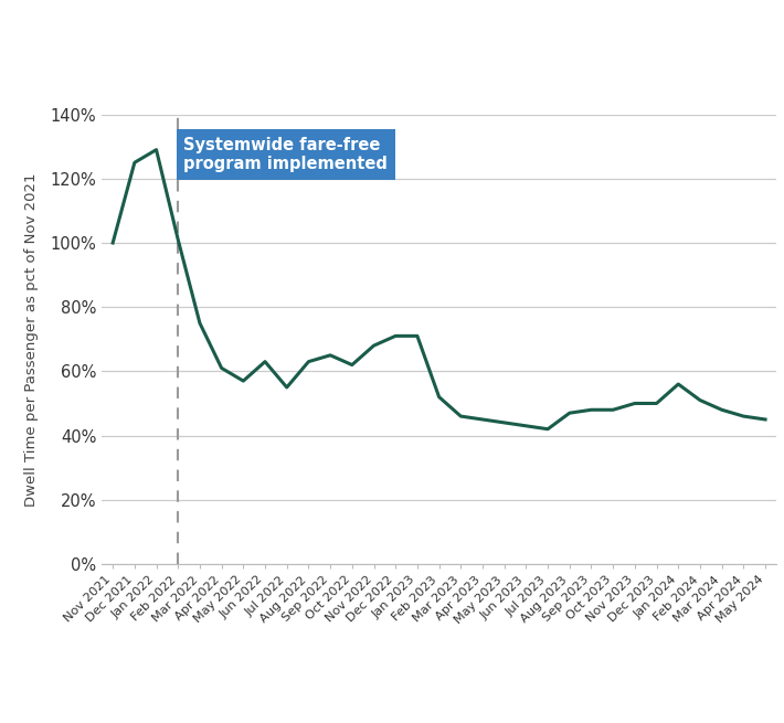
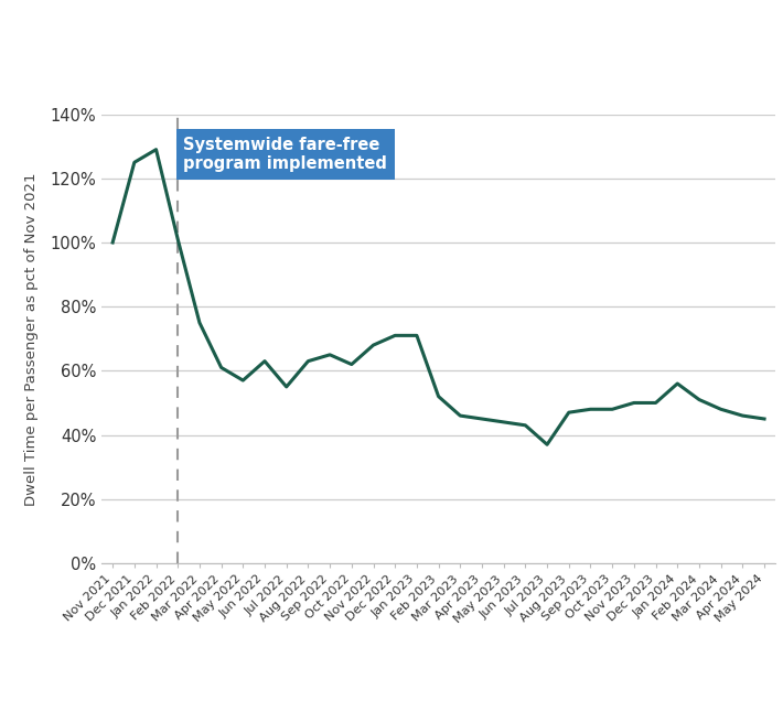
Jul 2023: 42% -> 37%
